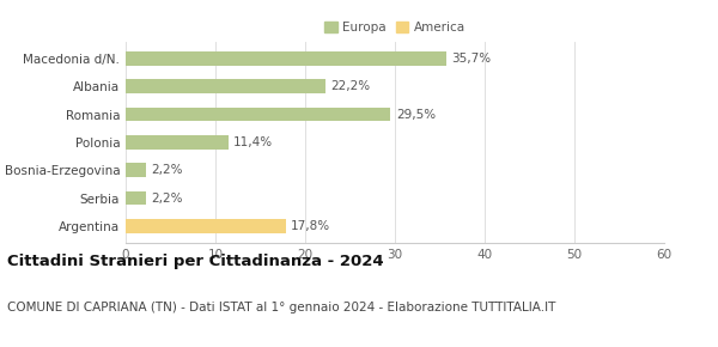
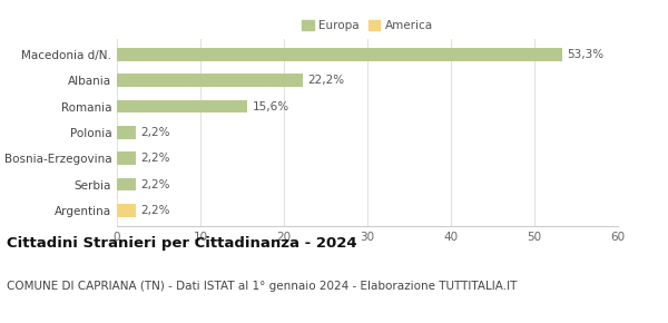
Macedonia d/N.: 35,7% -> 53,3%
Romania: 29,5% -> 15,6%
Polonia: 11,4% -> 2,2%
Argentina: 17,8% -> 2,2%
